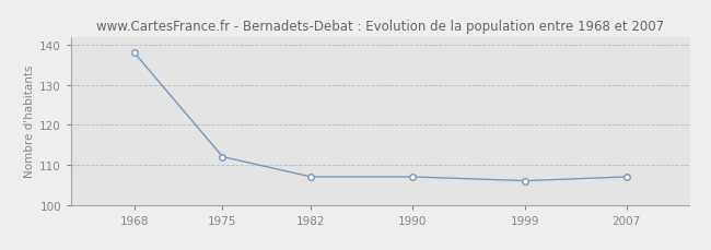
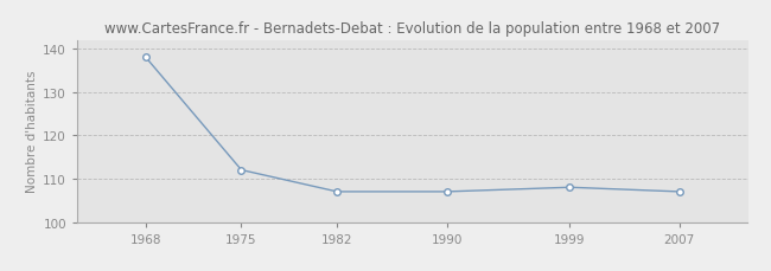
1999: 106 -> 108
